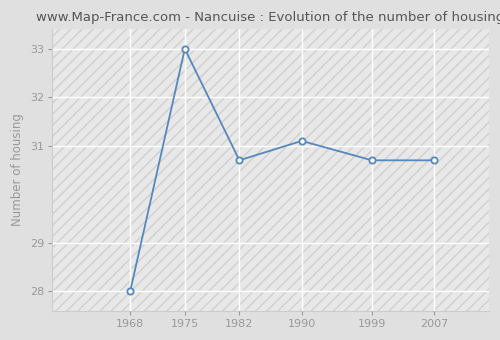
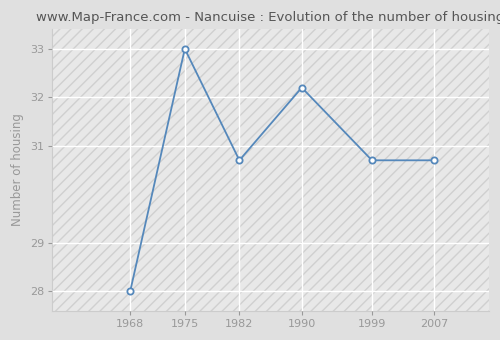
1990: 31.1 -> 32.2
